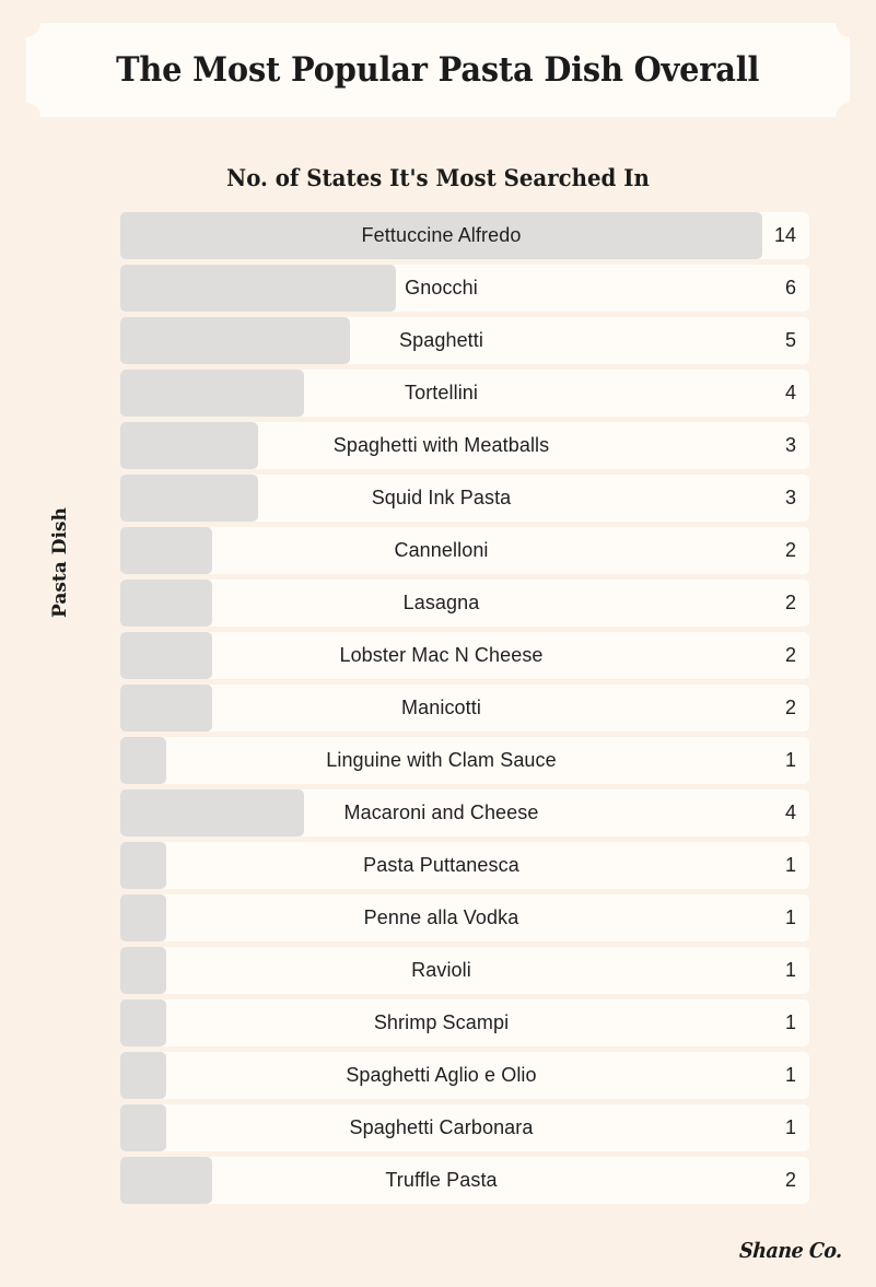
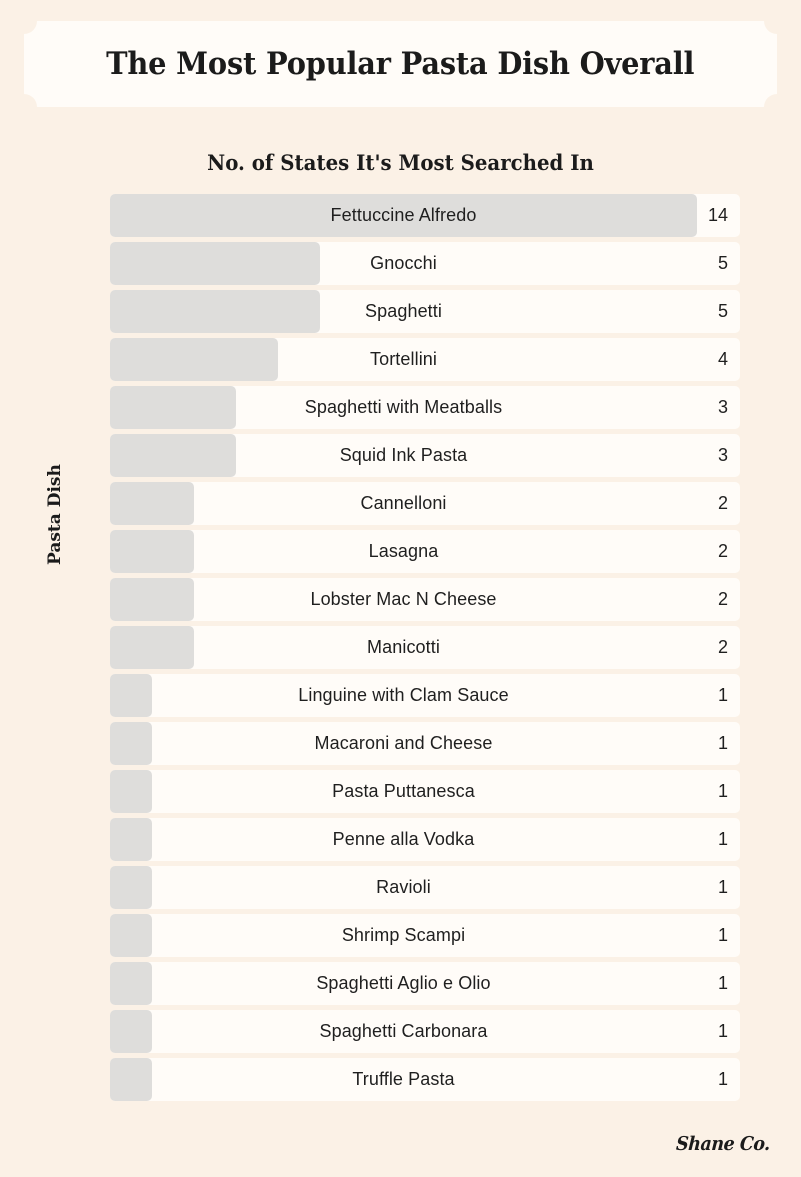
Gnocchi: 6 -> 5
Macaroni and Cheese: 4 -> 1
Truffle Pasta: 2 -> 1
